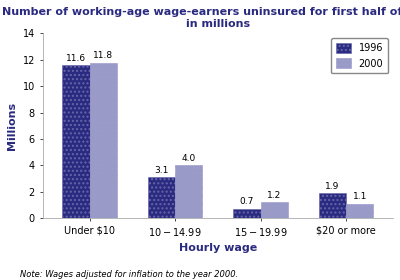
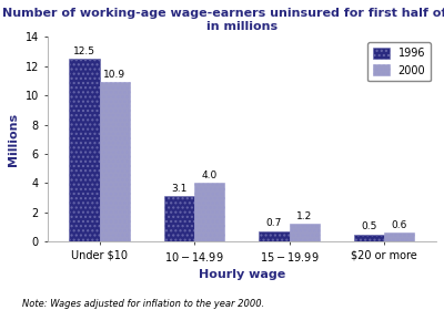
1996/Under $10: 11.6 -> 12.5
2000/Under $10: 11.8 -> 10.9
1996/$20 or more: 1.9 -> 0.5
2000/$20 or more: 1.1 -> 0.6
